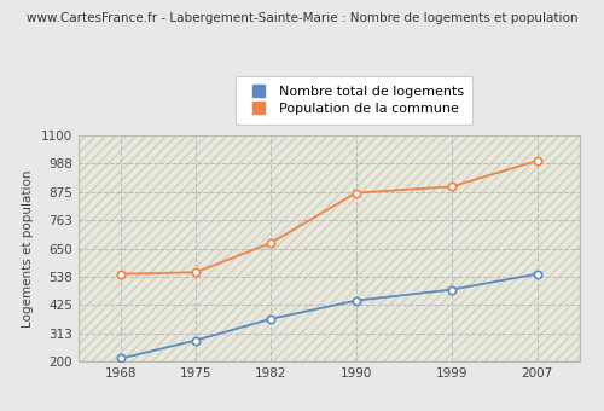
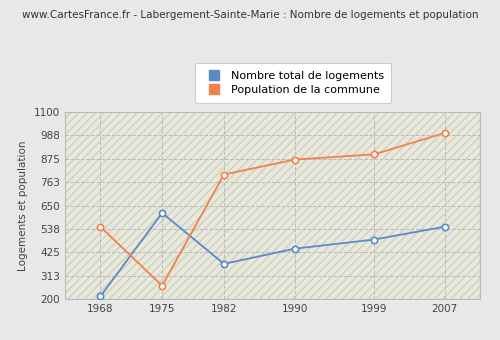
Nombre total de logements/1975: 285 -> 615
Population de la commune/1975: 556 -> 265
Population de la commune/1982: 672 -> 800
